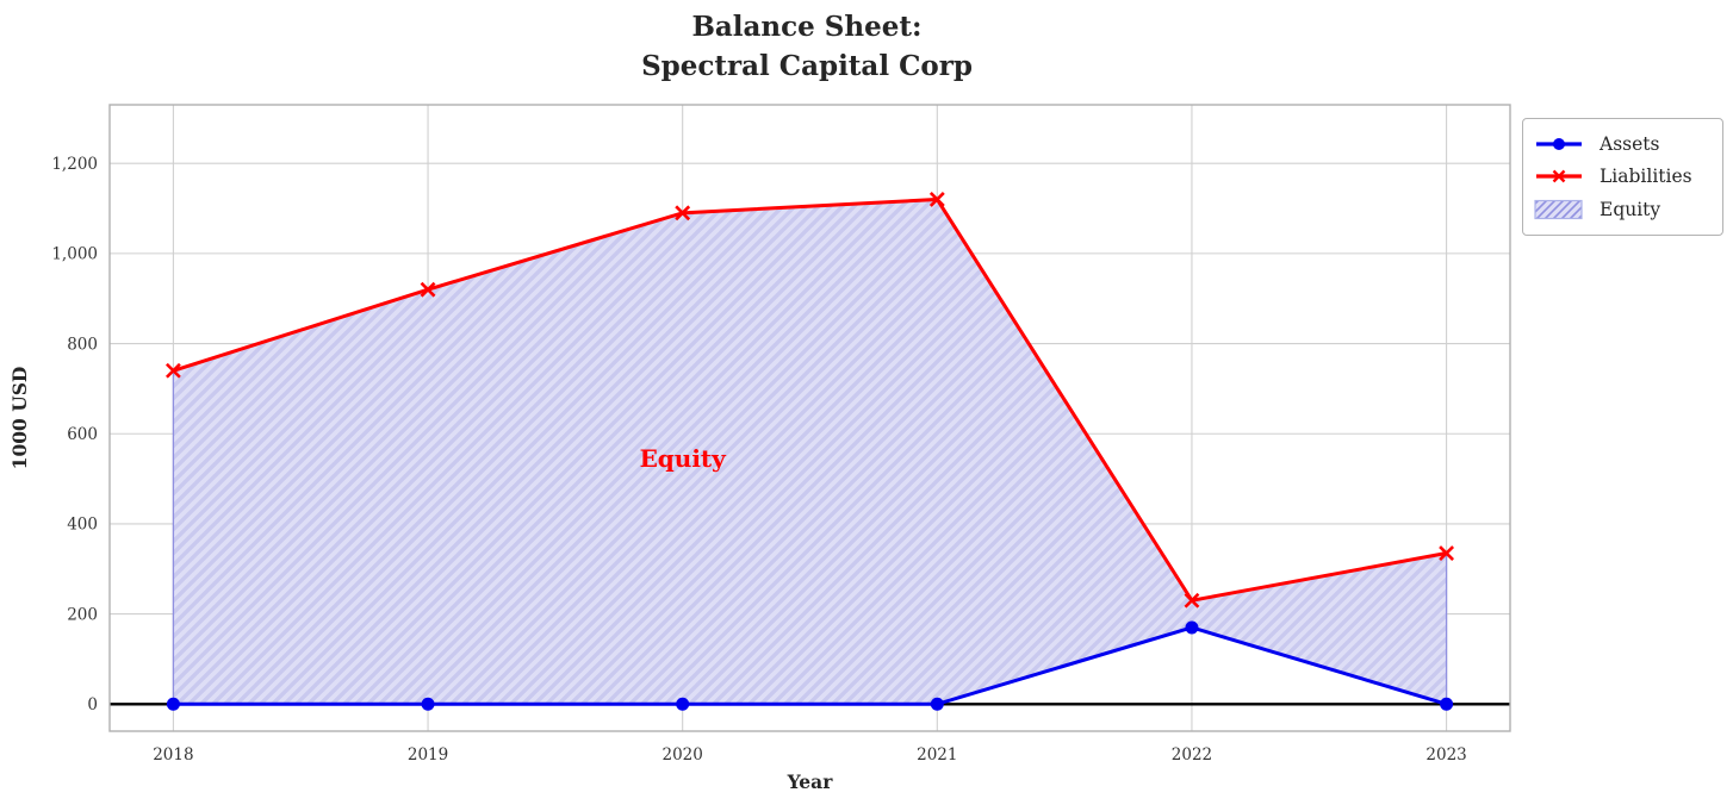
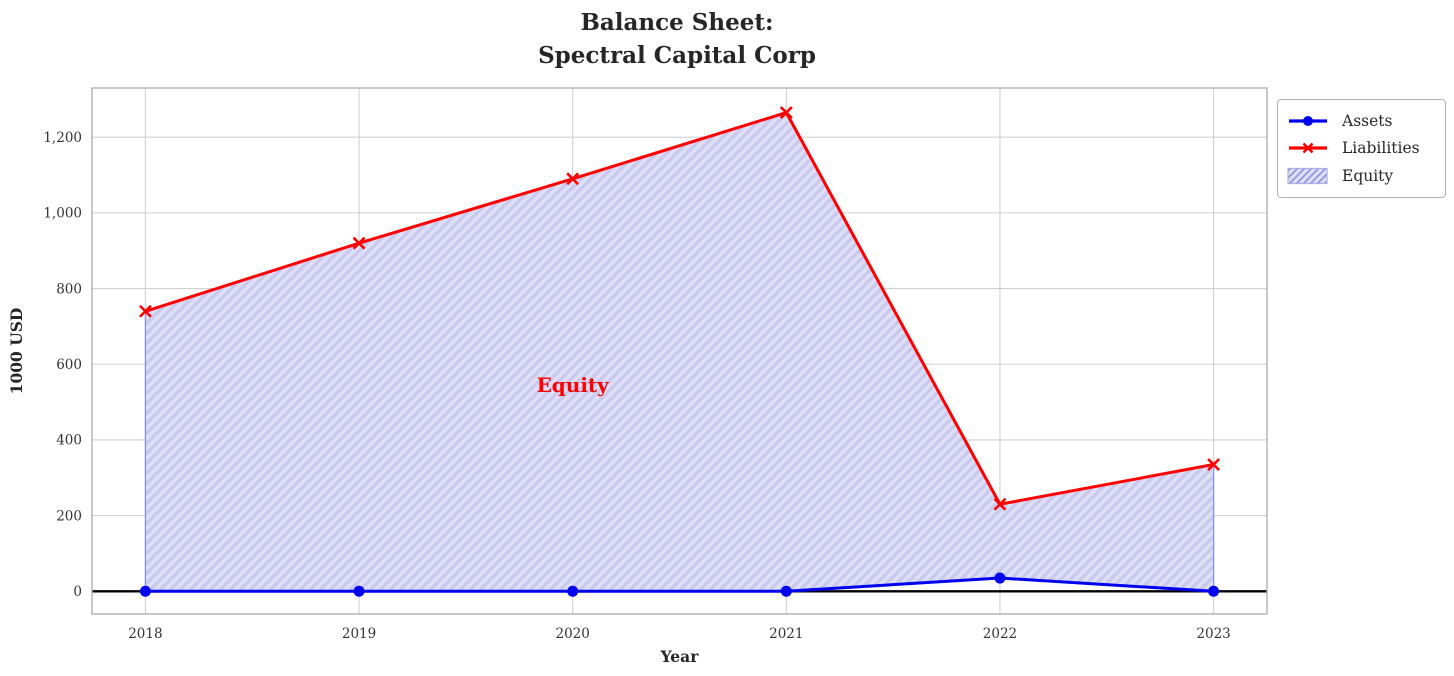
Liabilities/2021: 1120 -> 1260
Assets/2022: 170 -> 40
